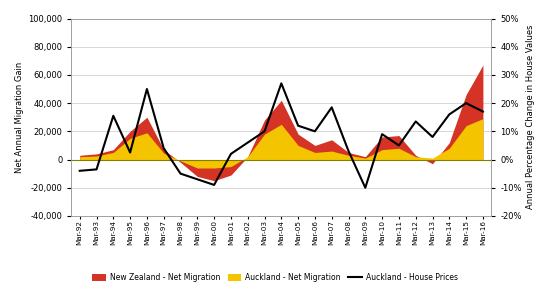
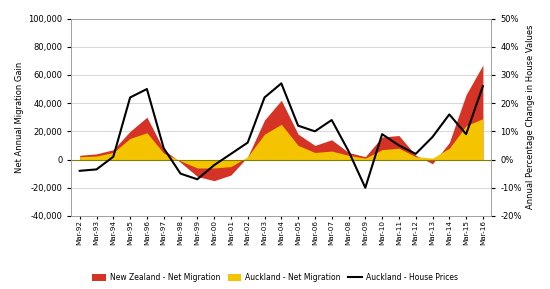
Auckland - House Prices/Mar-94: 15.5% -> 1.0%
Auckland - House Prices/Mar-95: 2.5% -> 22.0%
Auckland - House Prices/Mar-00: -9.0% -> -2.0%
Auckland - House Prices/Mar-03: 10.0% -> 22.0%
Auckland - House Prices/Mar-07: 18.5% -> 14.0%
Auckland - House Prices/Mar-12: 13.5% -> 2.0%
Auckland - House Prices/Mar-15: 20.0% -> 9.0%
Auckland - House Prices/Mar-16: 17.0% -> 26.0%
